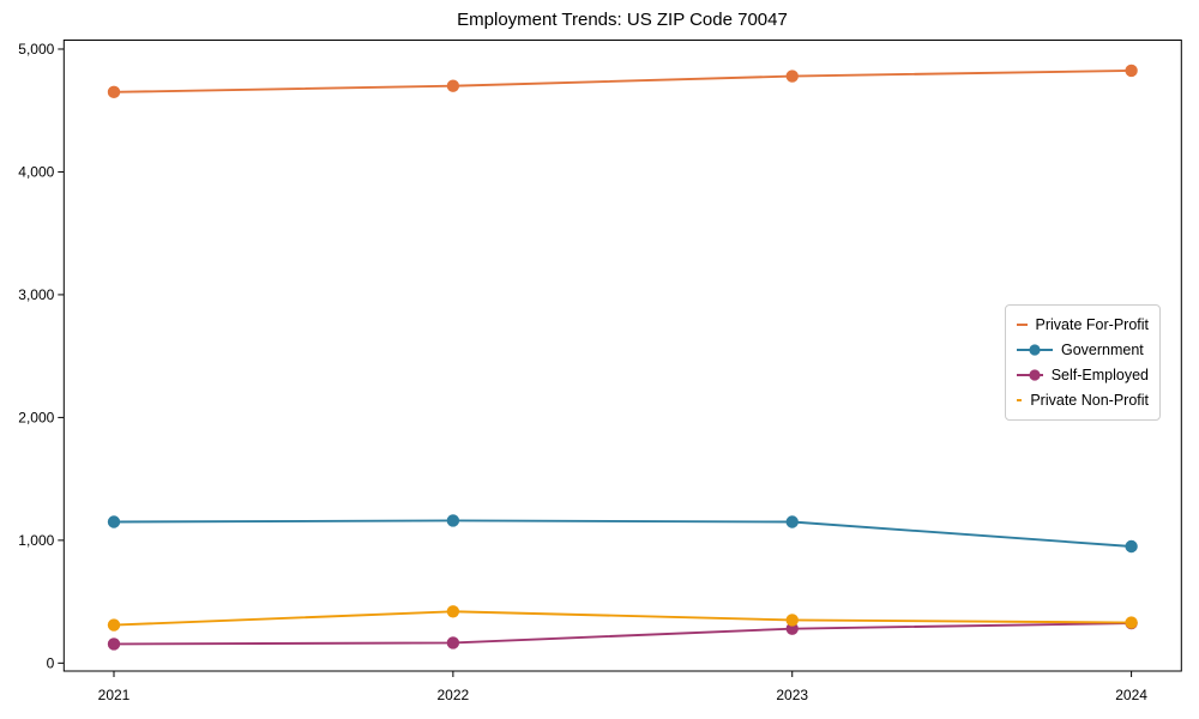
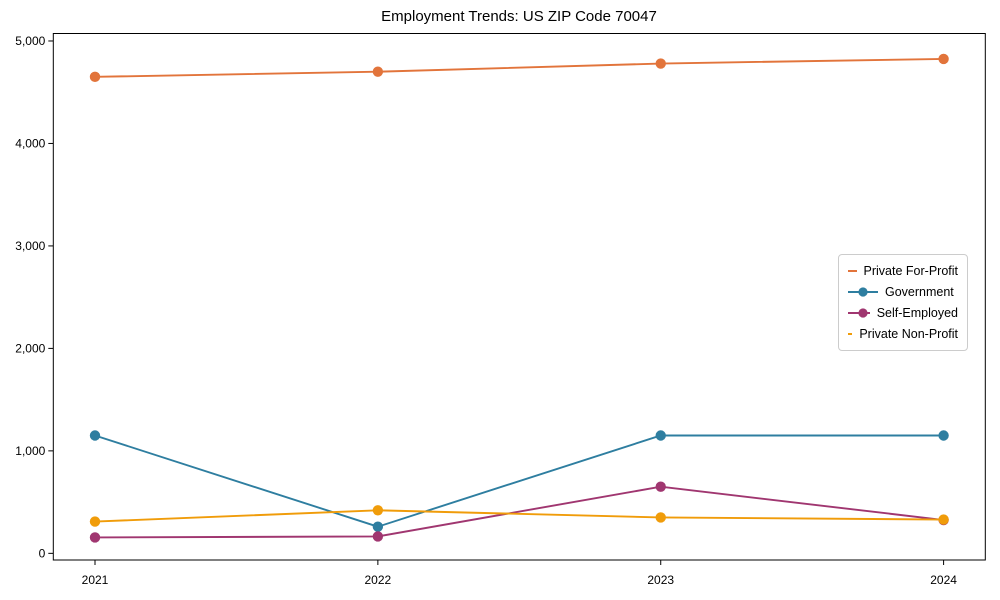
Government/2022: 1160 -> 260
Self-Employed/2023: 280 -> 650
Government/2024: 950 -> 1150
